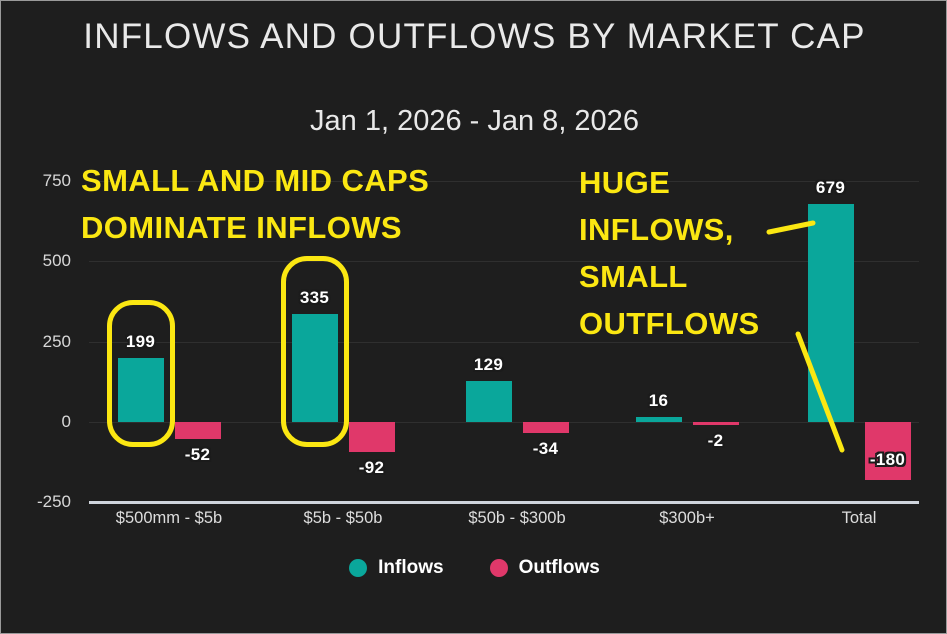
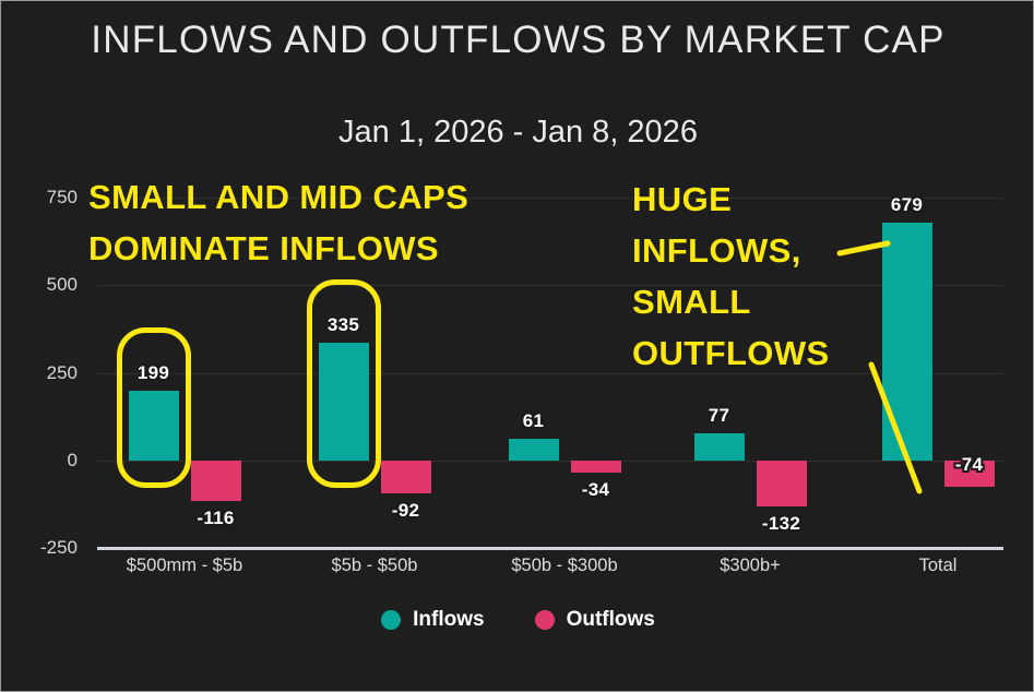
Outflows/$500mm - $5b: -52 -> -116
Inflows/$50b - $300b: 129 -> 61
Inflows/$300b+: 16 -> 77
Outflows/$300b+: -2 -> -132
Outflows/Total: -180 -> -74
